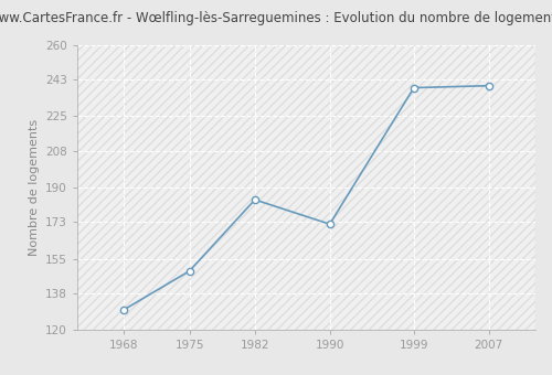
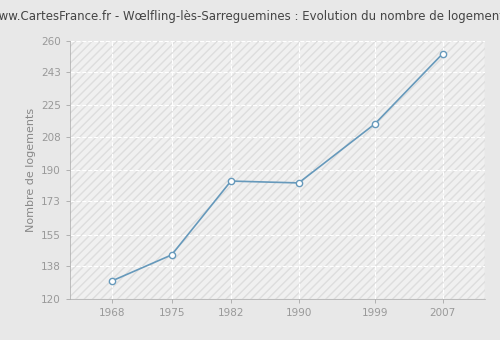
1975: 149 -> 144
1990: 172 -> 183
1999: 239 -> 215
2007: 240 -> 253
